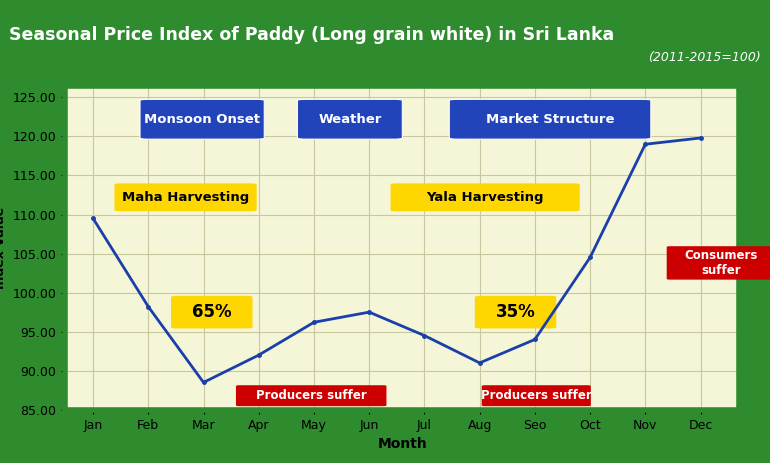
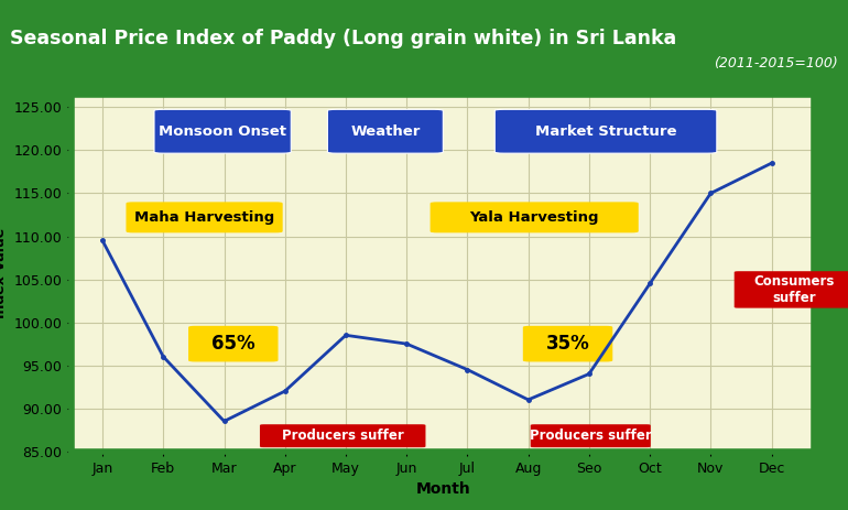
Feb: 98.2 -> 96.0
May: 96.2 -> 98.5
Nov: 119.0 -> 115.0
Dec: 119.8 -> 118.5
